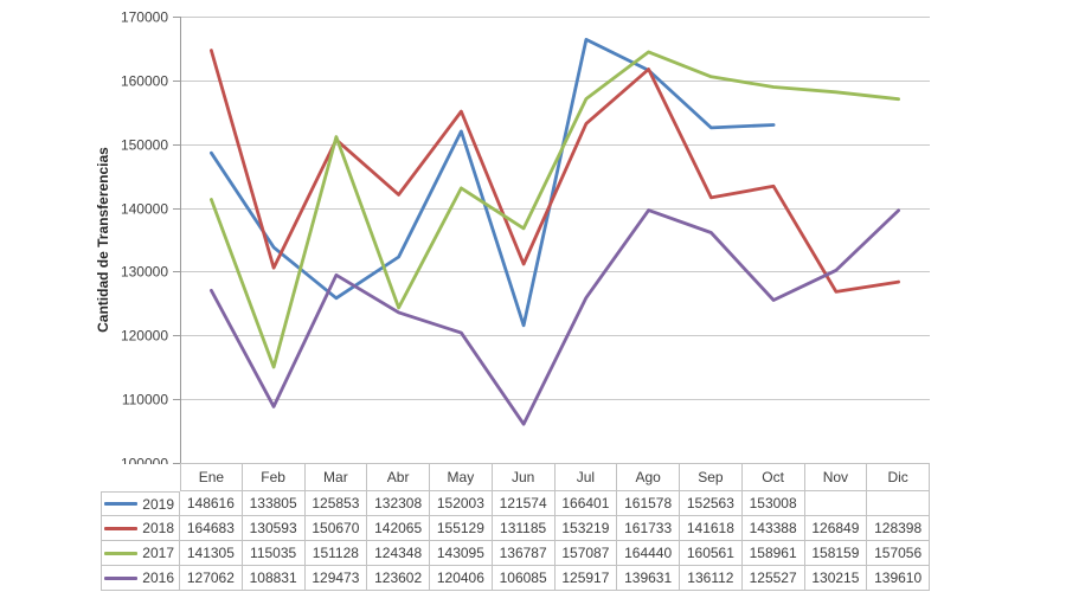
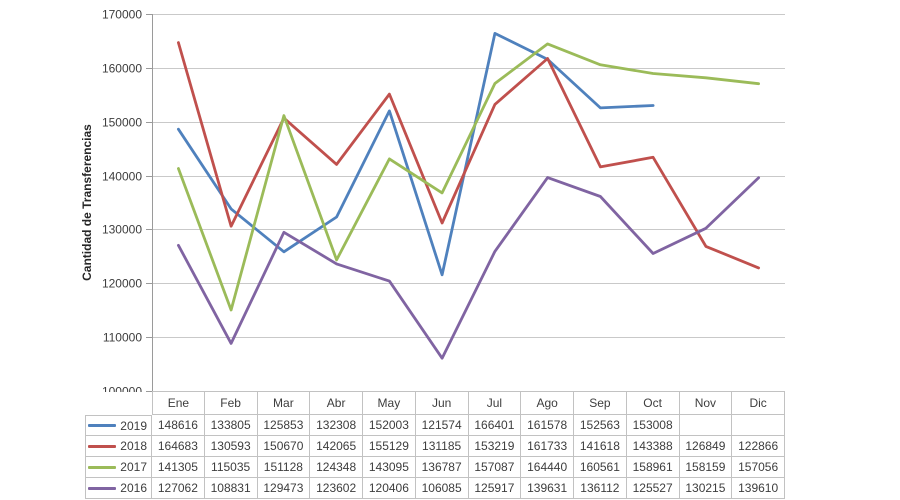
2018/Dic: 128398 -> 122866
